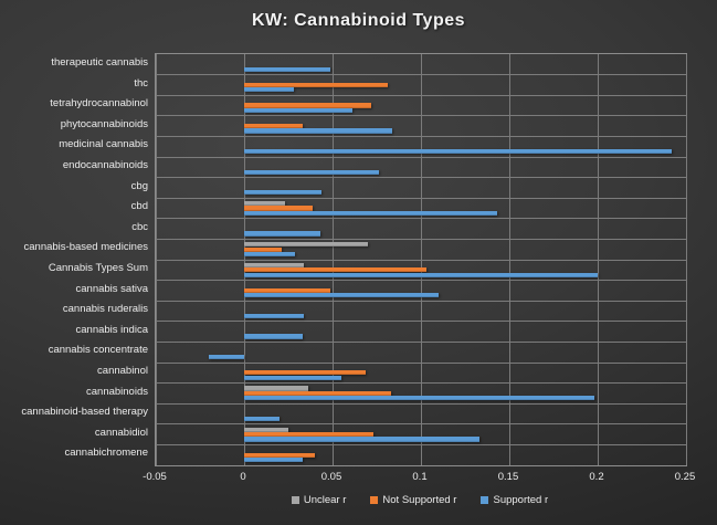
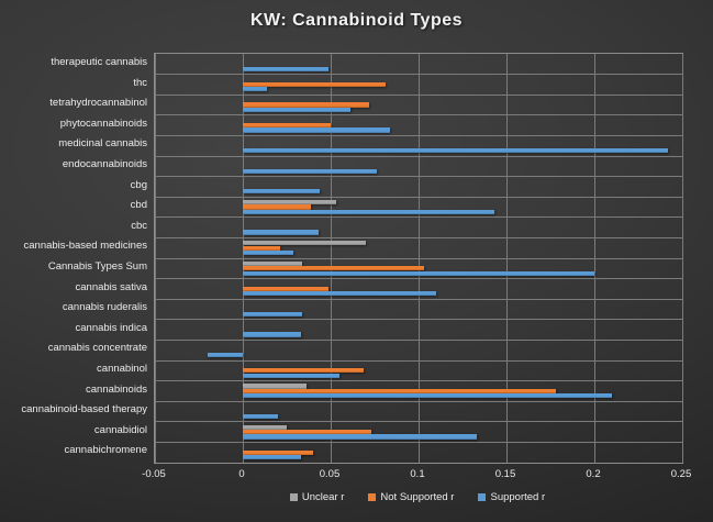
Supported r/thc: 0.028 -> 0.014
Not Supported r/phytocannabinoids: 0.033 -> 0.050
Unclear r/cbd: 0.023 -> 0.053
Not Supported r/cannabinoids: 0.083 -> 0.178
Supported r/cannabinoids: 0.198 -> 0.210
